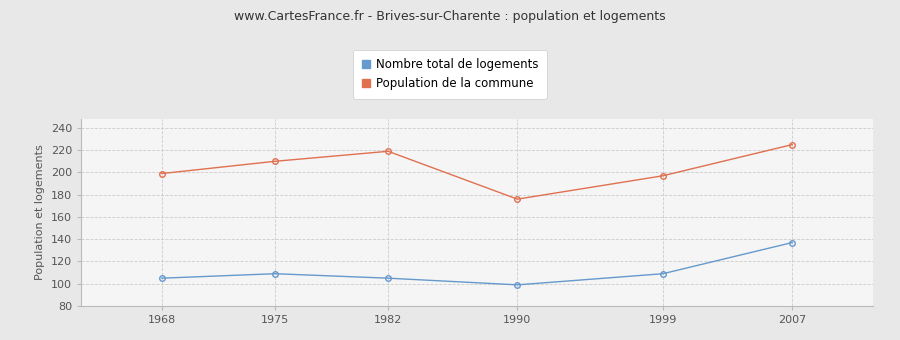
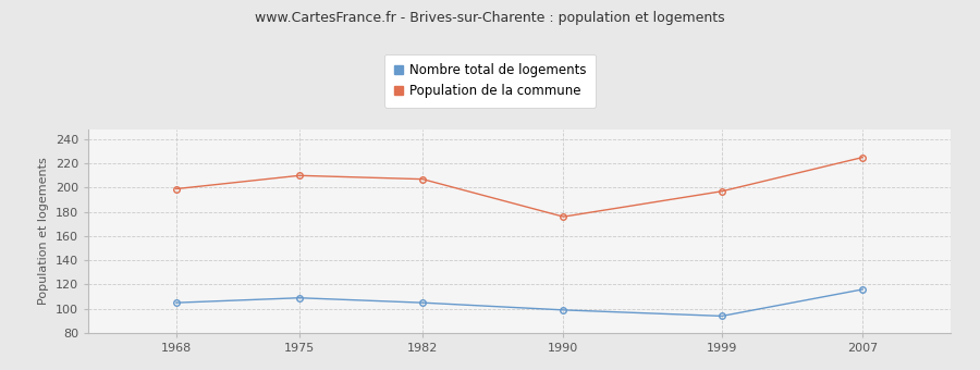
Population de la commune/1982: 219 -> 207
Nombre total de logements/1999: 109 -> 94
Nombre total de logements/2007: 137 -> 116
